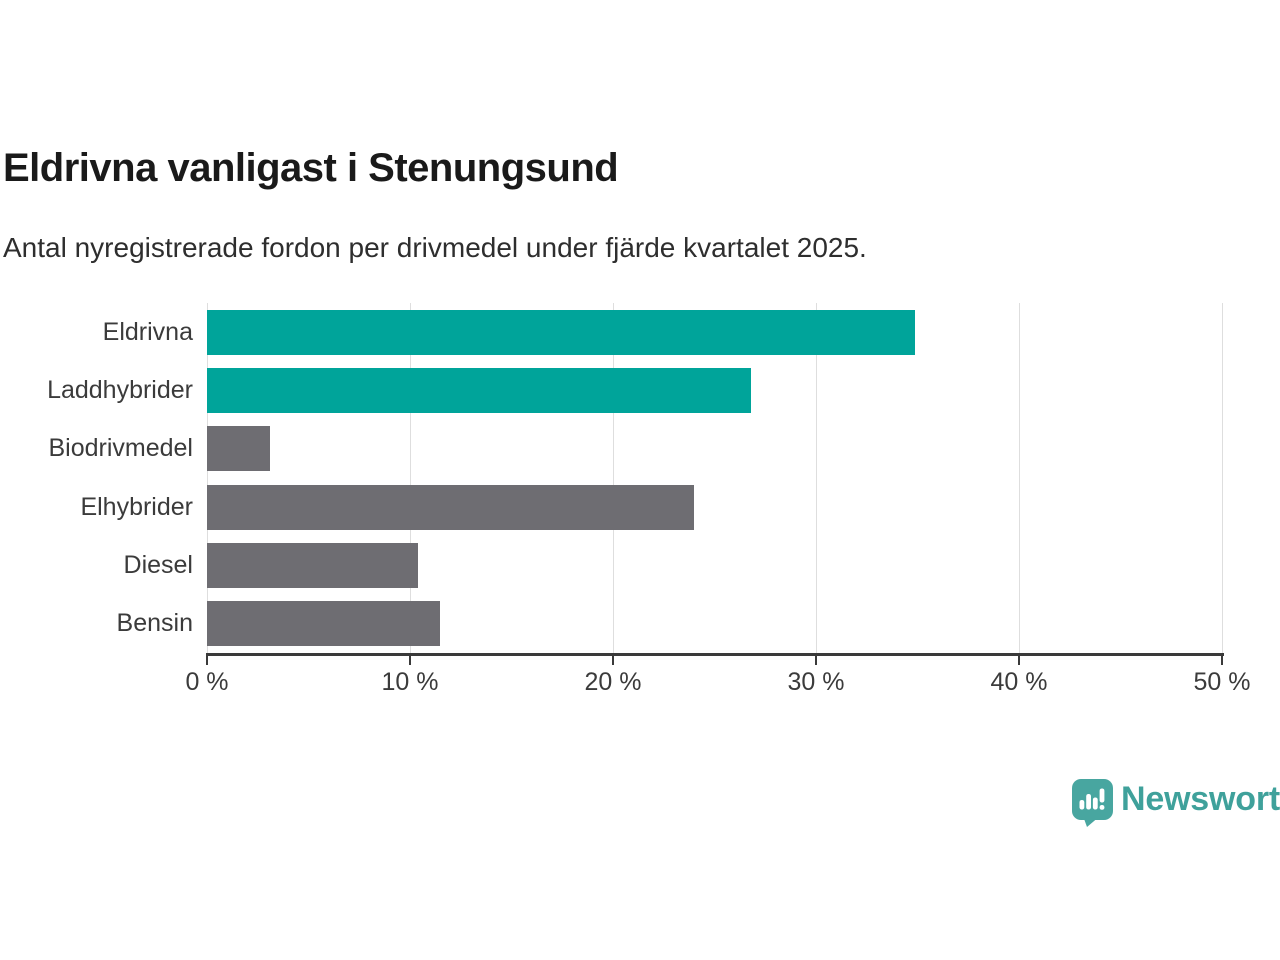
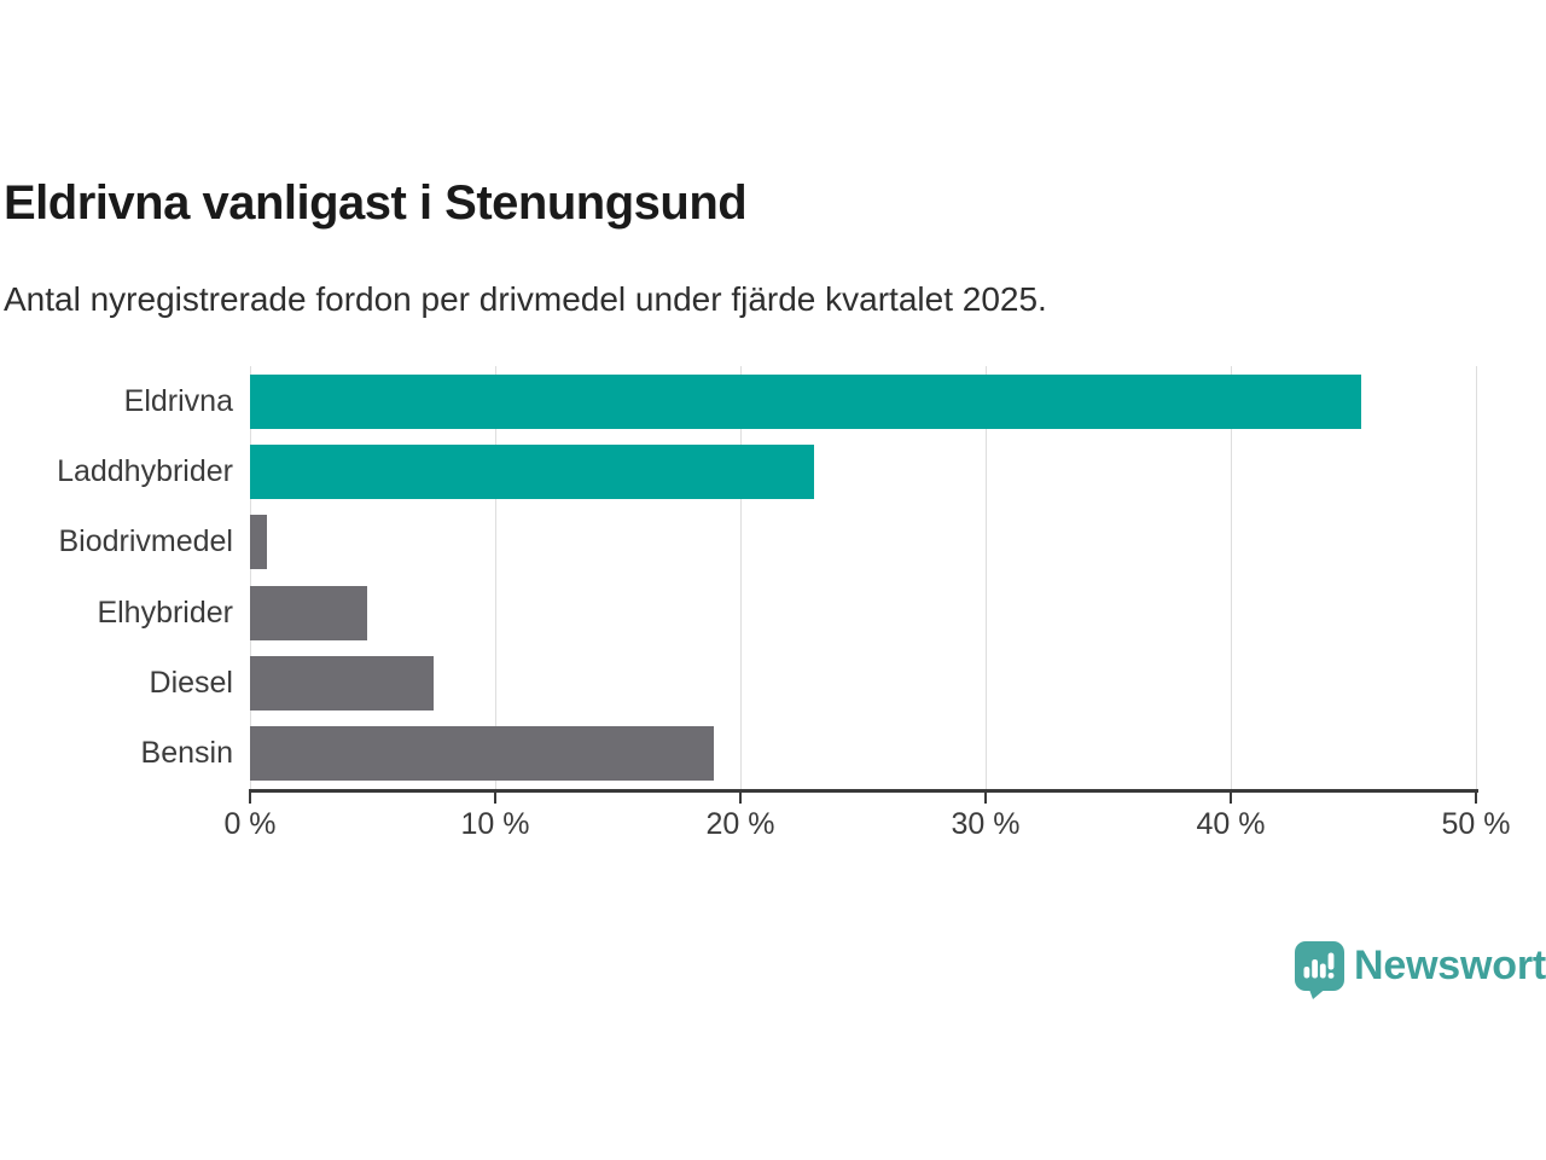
Eldrivna: 34.9% -> 45.3%
Laddhybrider: 26.8% -> 23.0%
Biodrivmedel: 3.1% -> 0.7%
Elhybrider: 24.0% -> 4.8%
Diesel: 10.4% -> 7.5%
Bensin: 11.5% -> 18.9%
